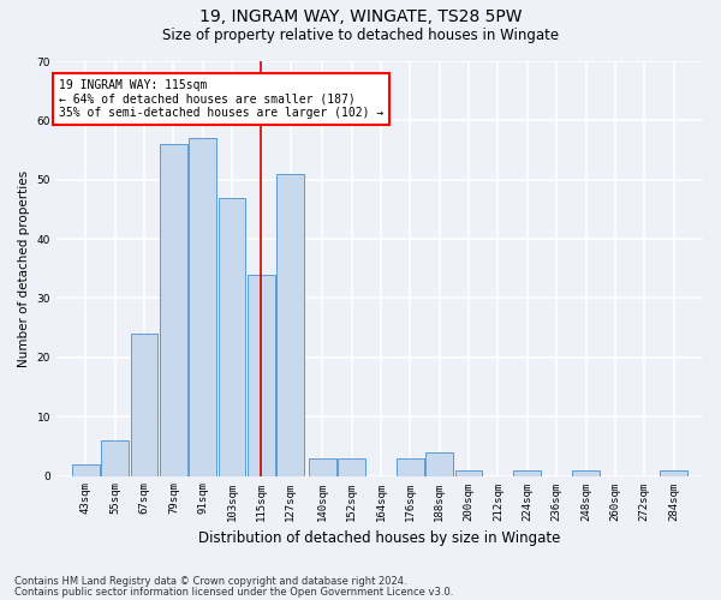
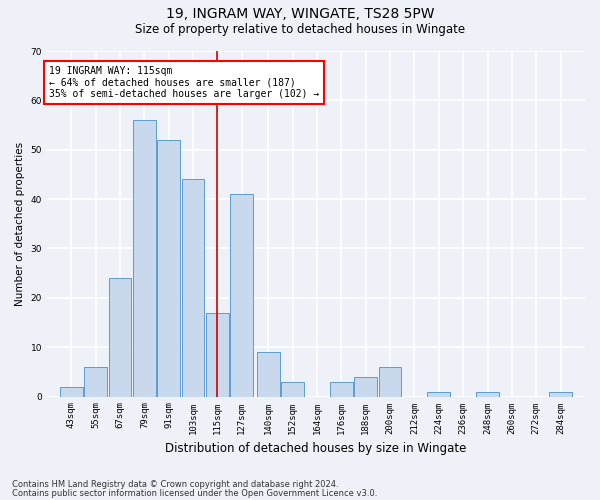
91sqm: 57 -> 52
103sqm: 47 -> 44
115sqm: 34 -> 17
127sqm: 51 -> 41
140sqm: 3 -> 9
200sqm: 1 -> 6
